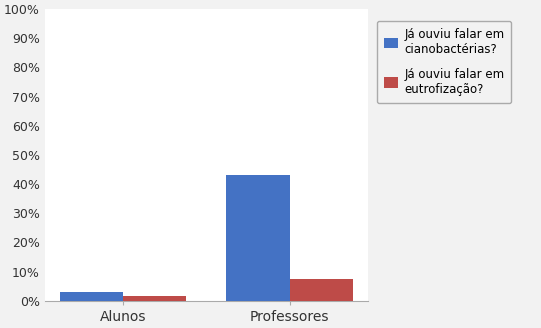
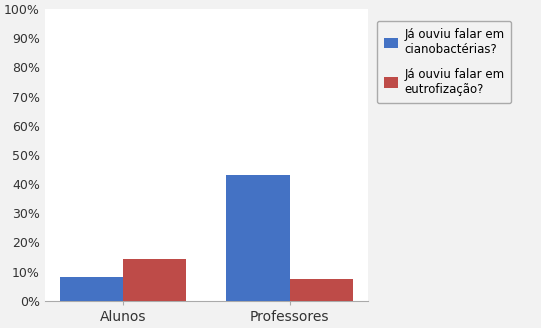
Já ouviu falar em cianobactérias?/Alunos: 3% -> 8%
Já ouviu falar em eutrofização?/Alunos: 1.5% -> 14.5%
